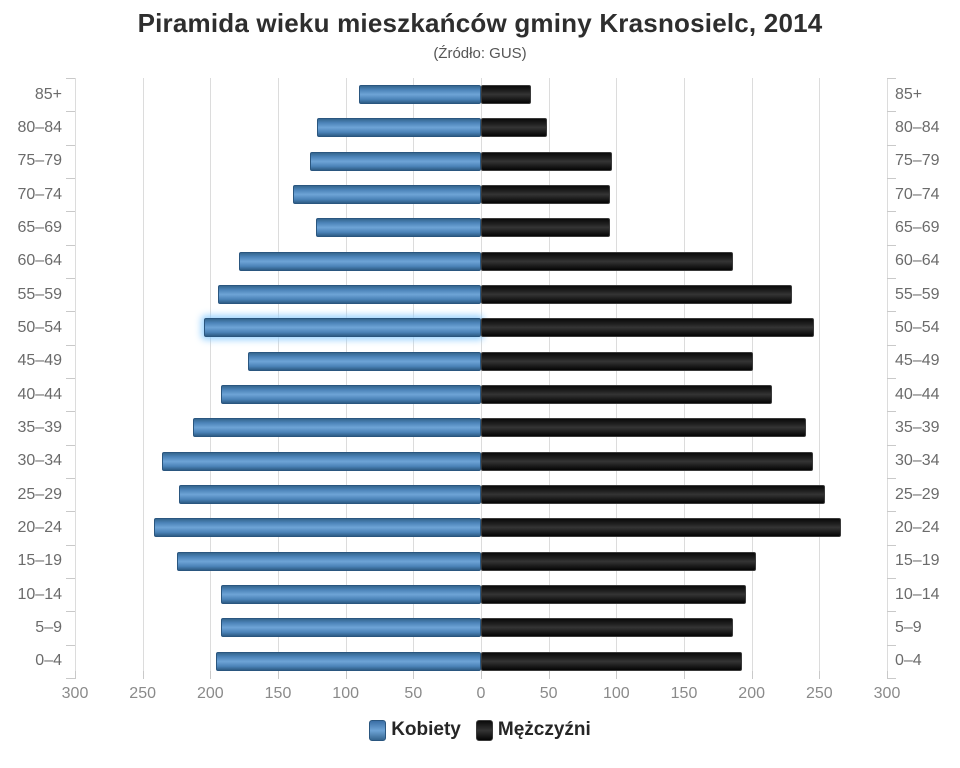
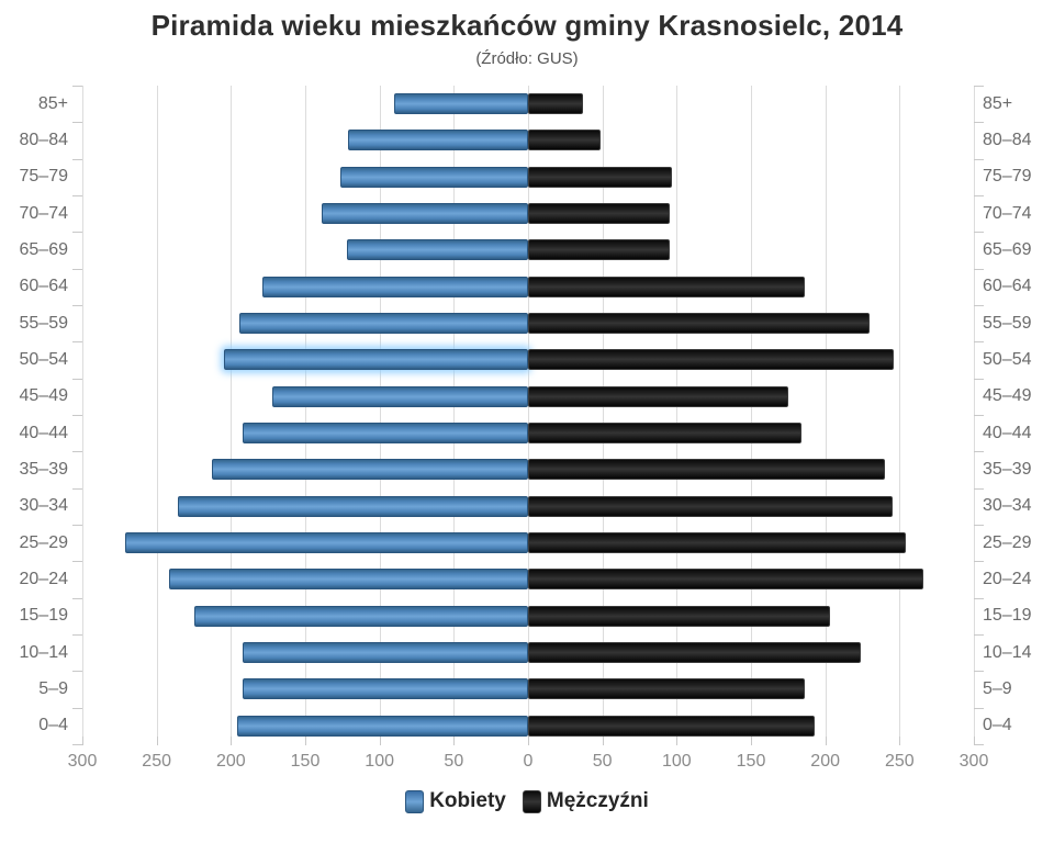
Mężczyźni/45–49: 201 -> 175
Mężczyźni/40–44: 215 -> 184
Kobiety/25–29: 223 -> 271
Mężczyźni/10–14: 196 -> 224
